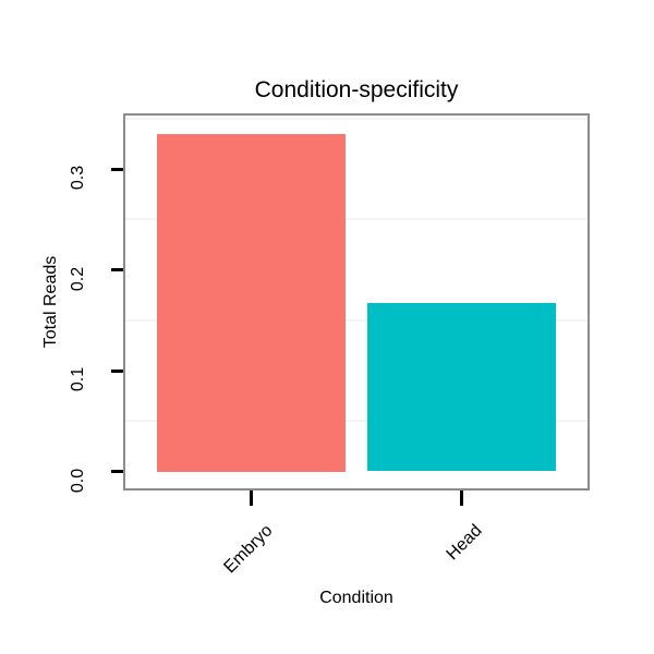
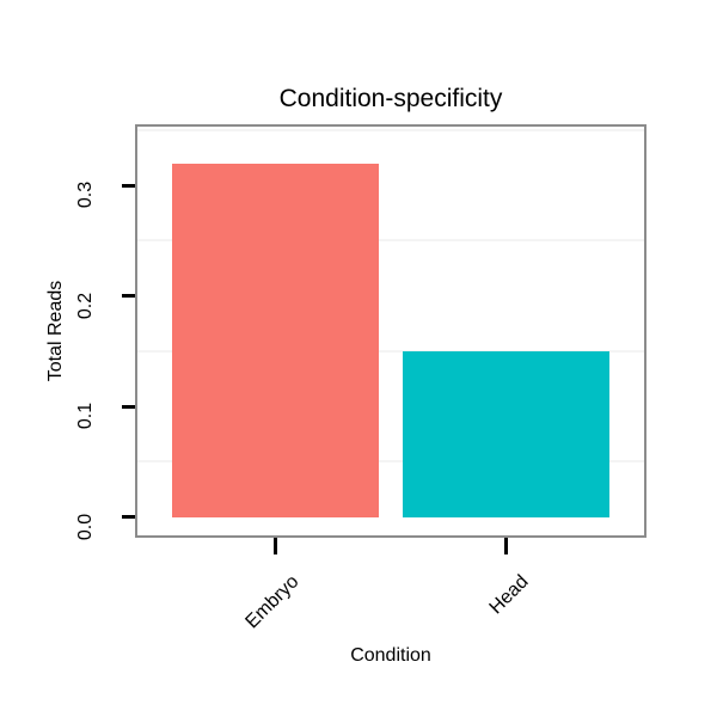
Embryo: 0.34 -> 0.32
Head: 0.17 -> 0.15
